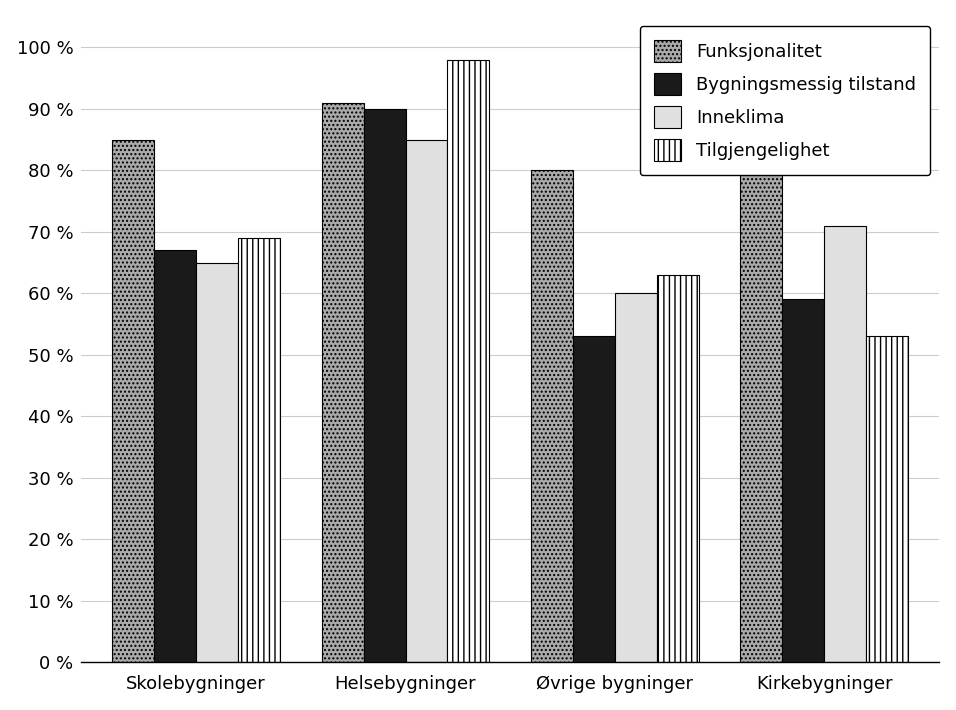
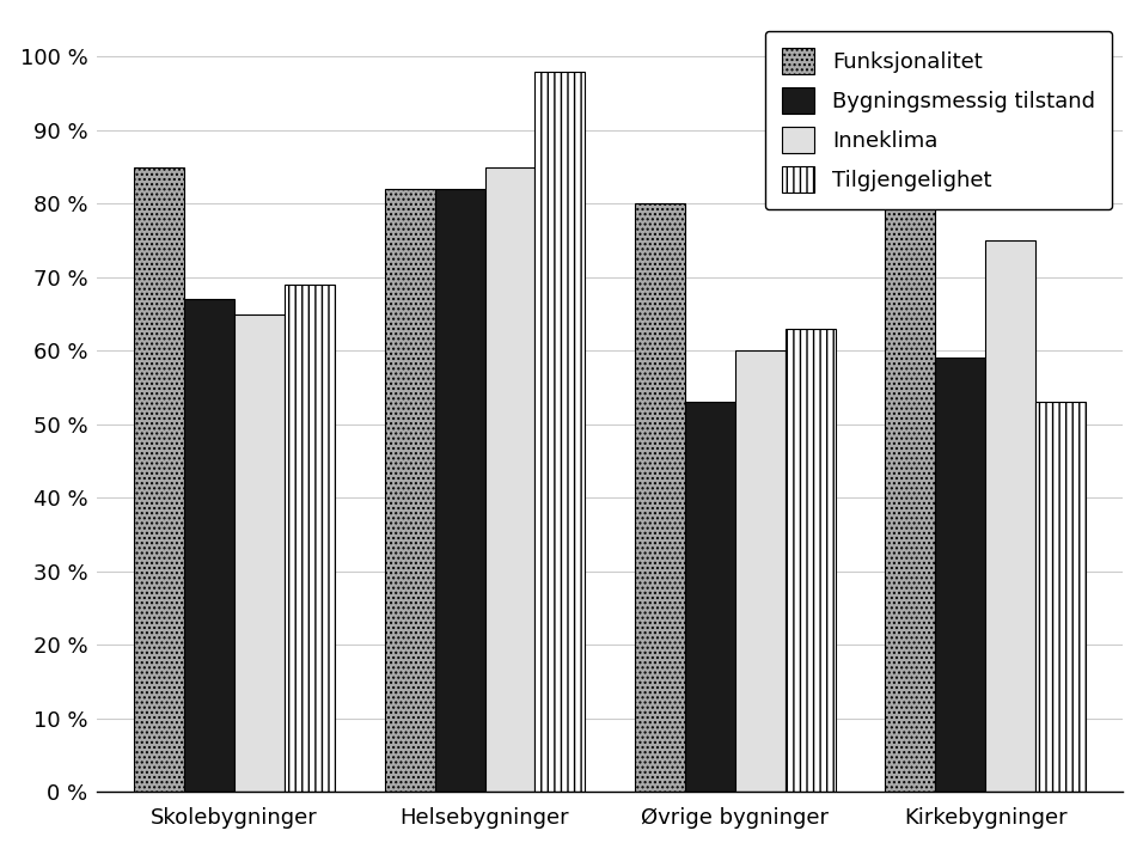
Funksjonalitet/Helsebygninger: 91 % -> 82 %
Bygningsmessig tilstand/Helsebygninger: 90 % -> 82 %
Inneklima/Kirkebygninger: 71 % -> 75 %
